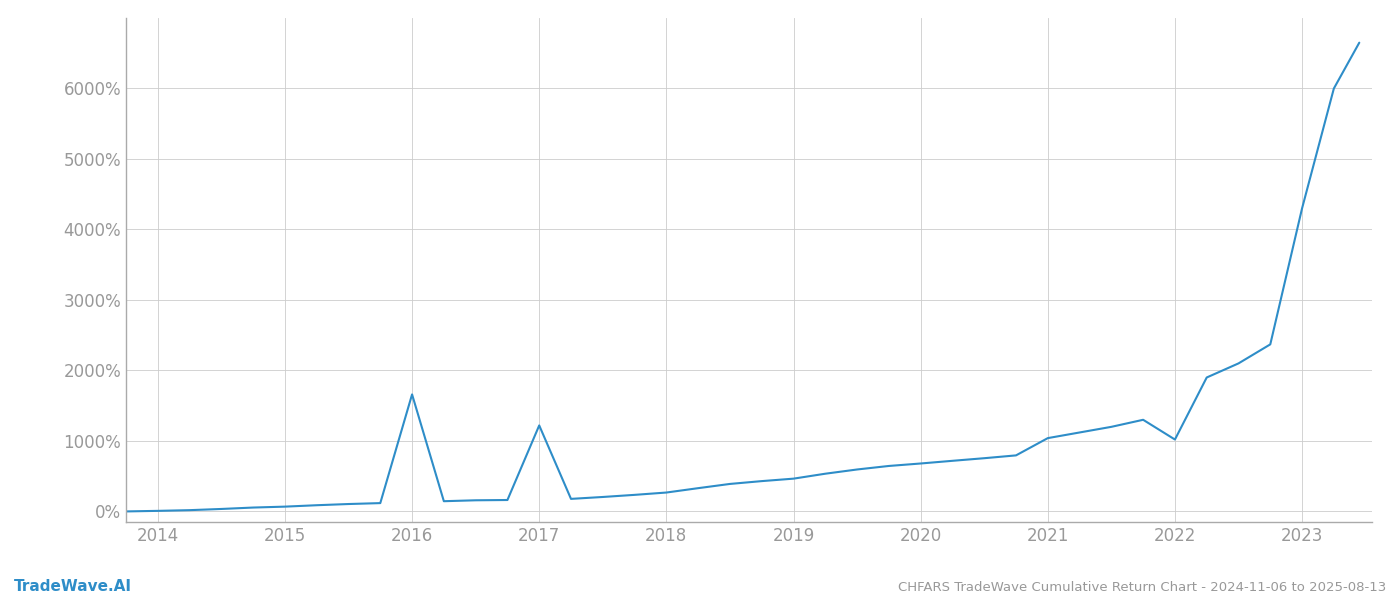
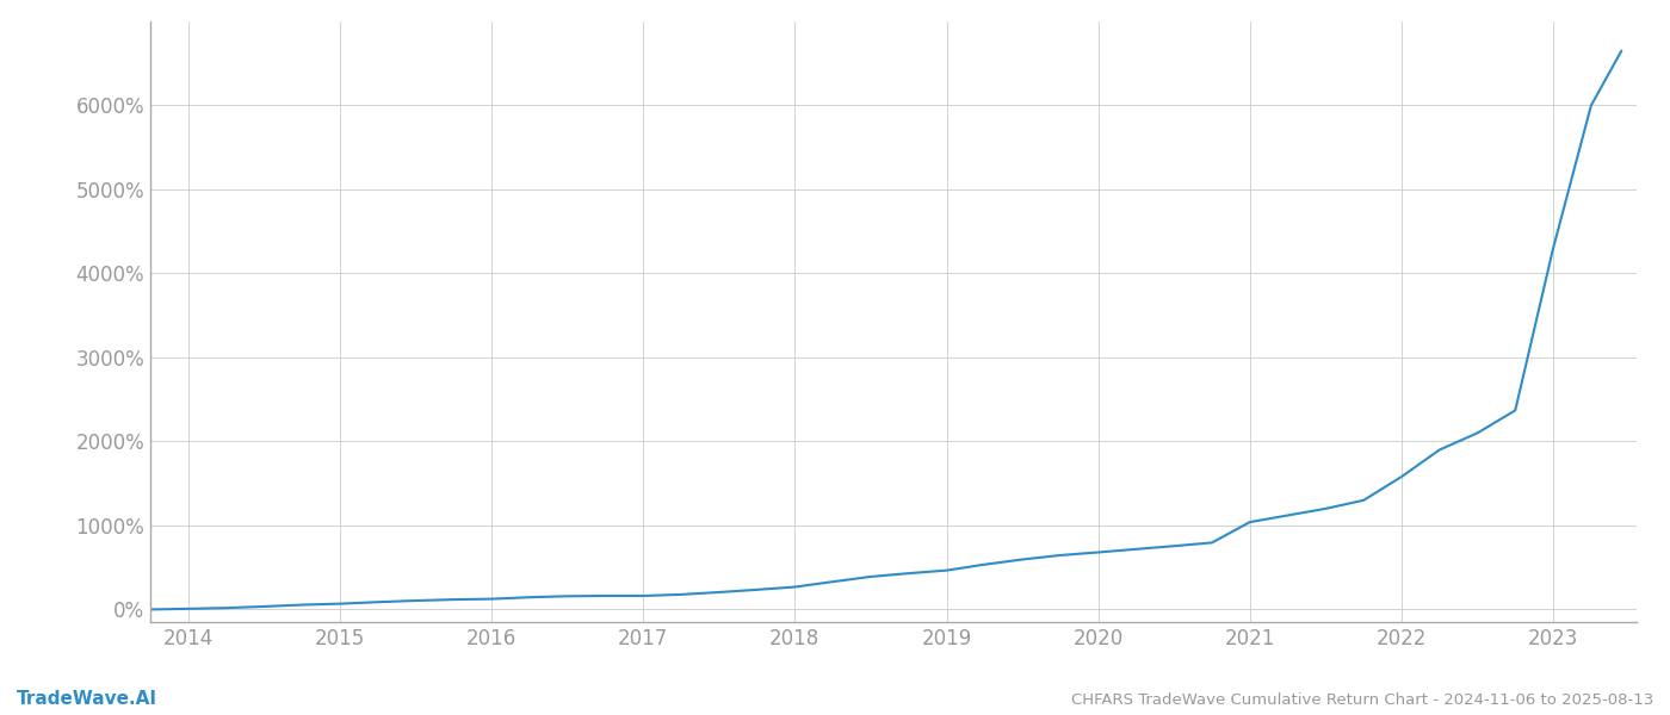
2016: 1660% -> 120%
2017: 1220% -> 160%
2022: 1020% -> 1580%
